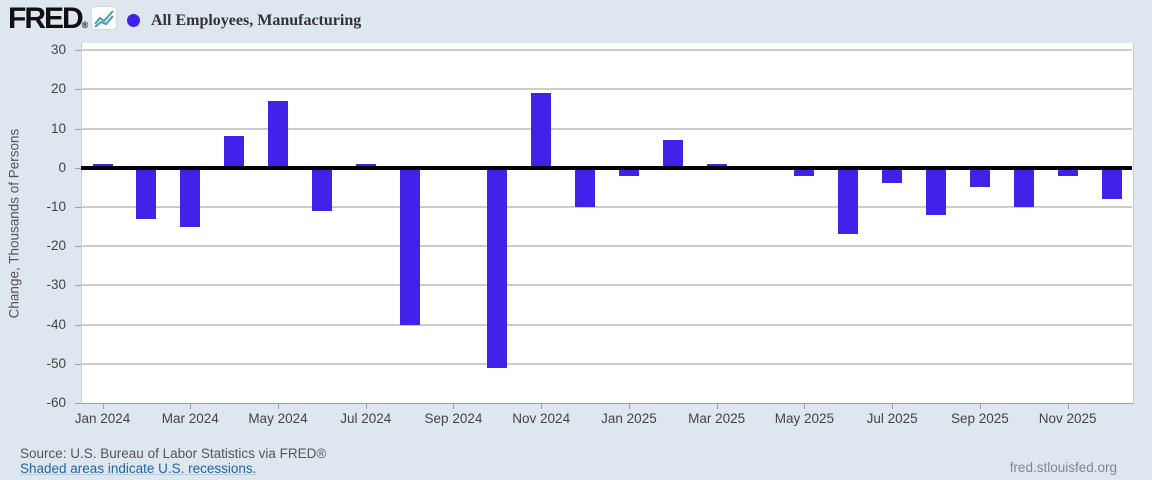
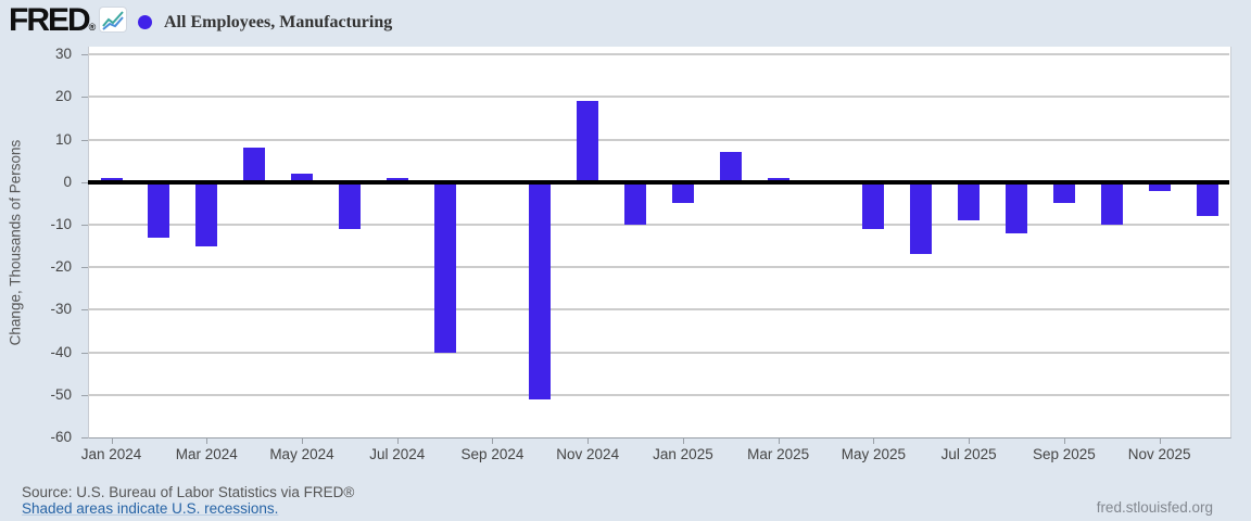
May 2024: 17 -> 2
Jan 2025: -2 -> -5
May 2025: -2 -> -11
Jul 2025: -4 -> -9
